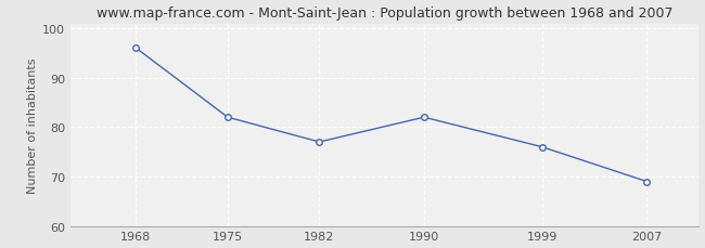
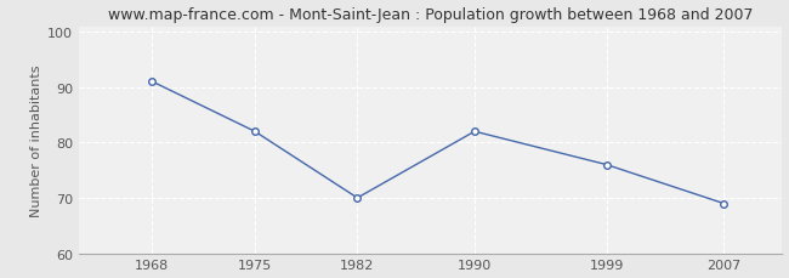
1968: 96 -> 91
1982: 77 -> 70
